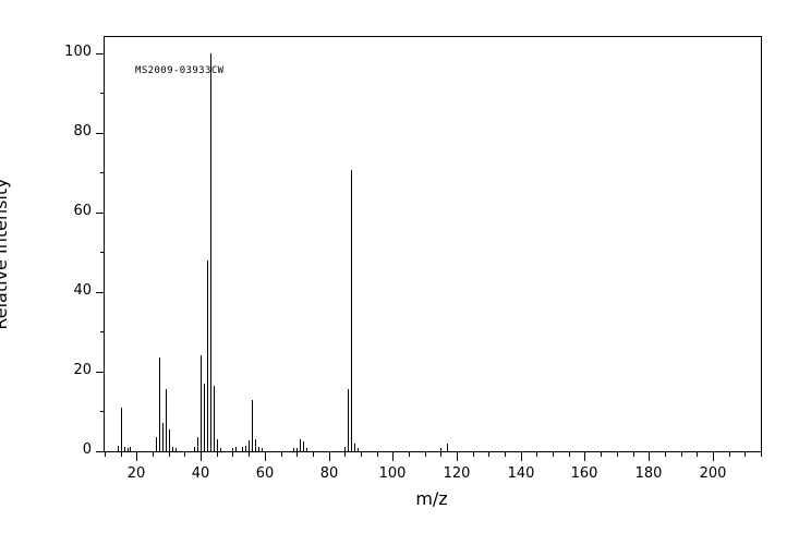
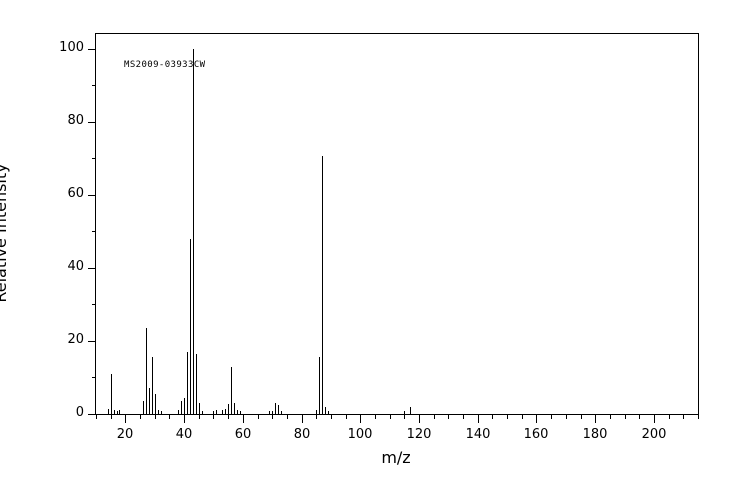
40: 24 -> 4
